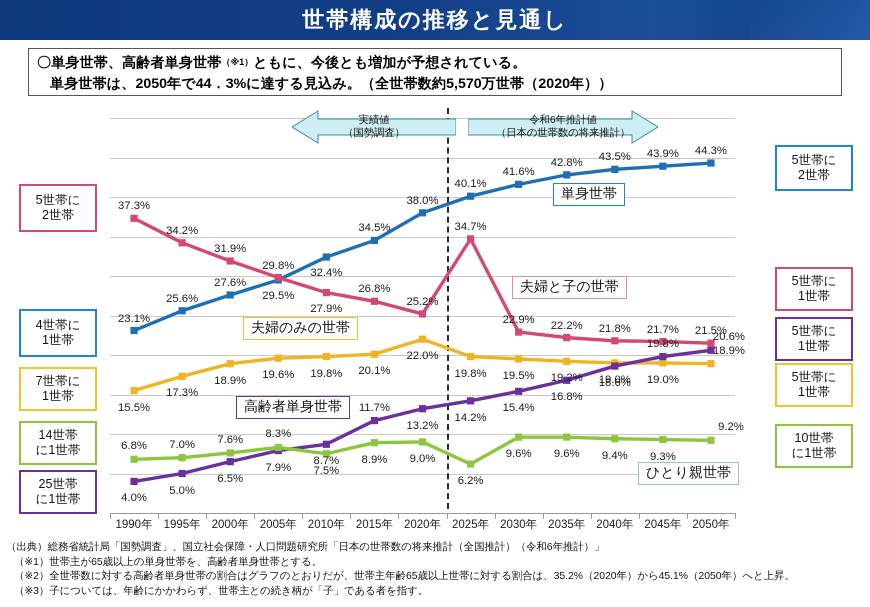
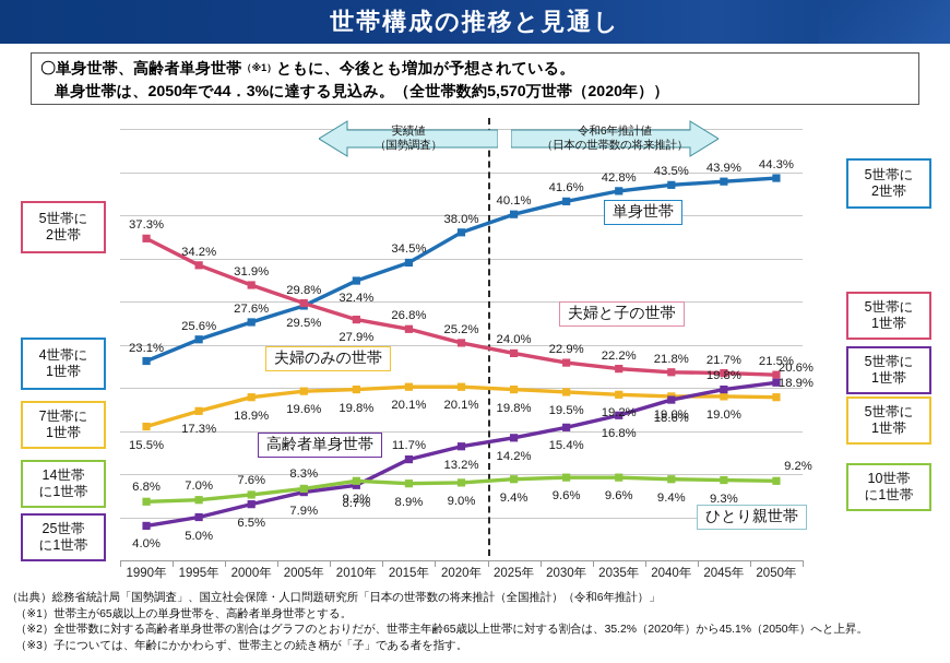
ひとり親世帯/2010年: 7.5% -> 9.2%
夫婦のみの世帯/2020年: 22.0% -> 20.1%
夫婦と子の世帯/2025年: 34.7% -> 24.0%
ひとり親世帯/2025年: 6.2% -> 9.4%
